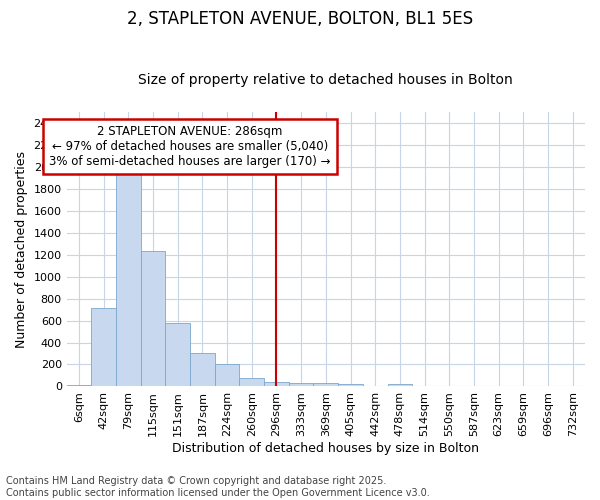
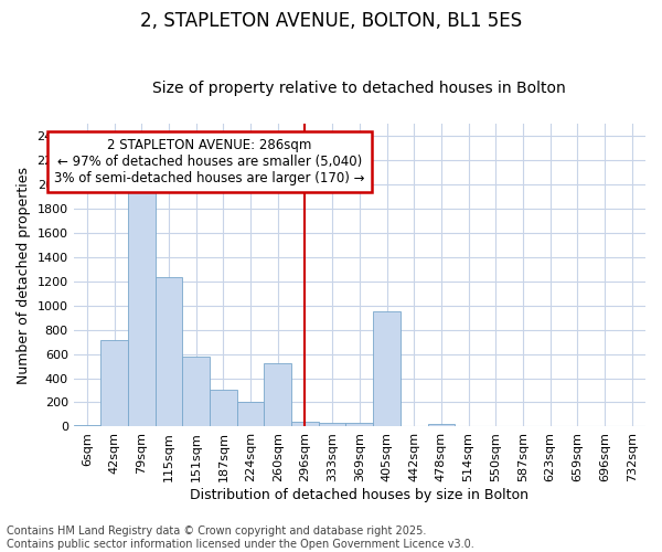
260sqm: 80 -> 520
405sqm: 20 -> 950
